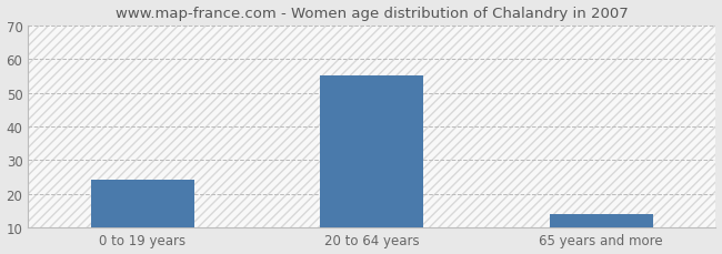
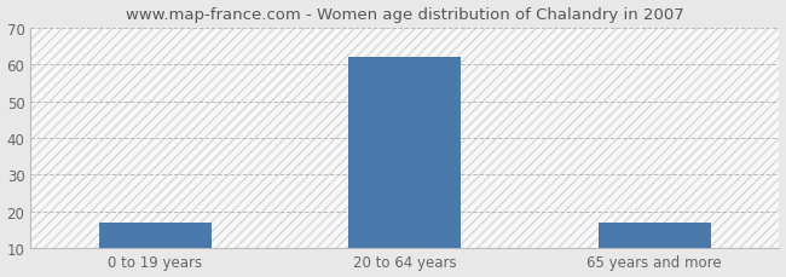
0 to 19 years: 24 -> 17
20 to 64 years: 55 -> 62
65 years and more: 14 -> 17
